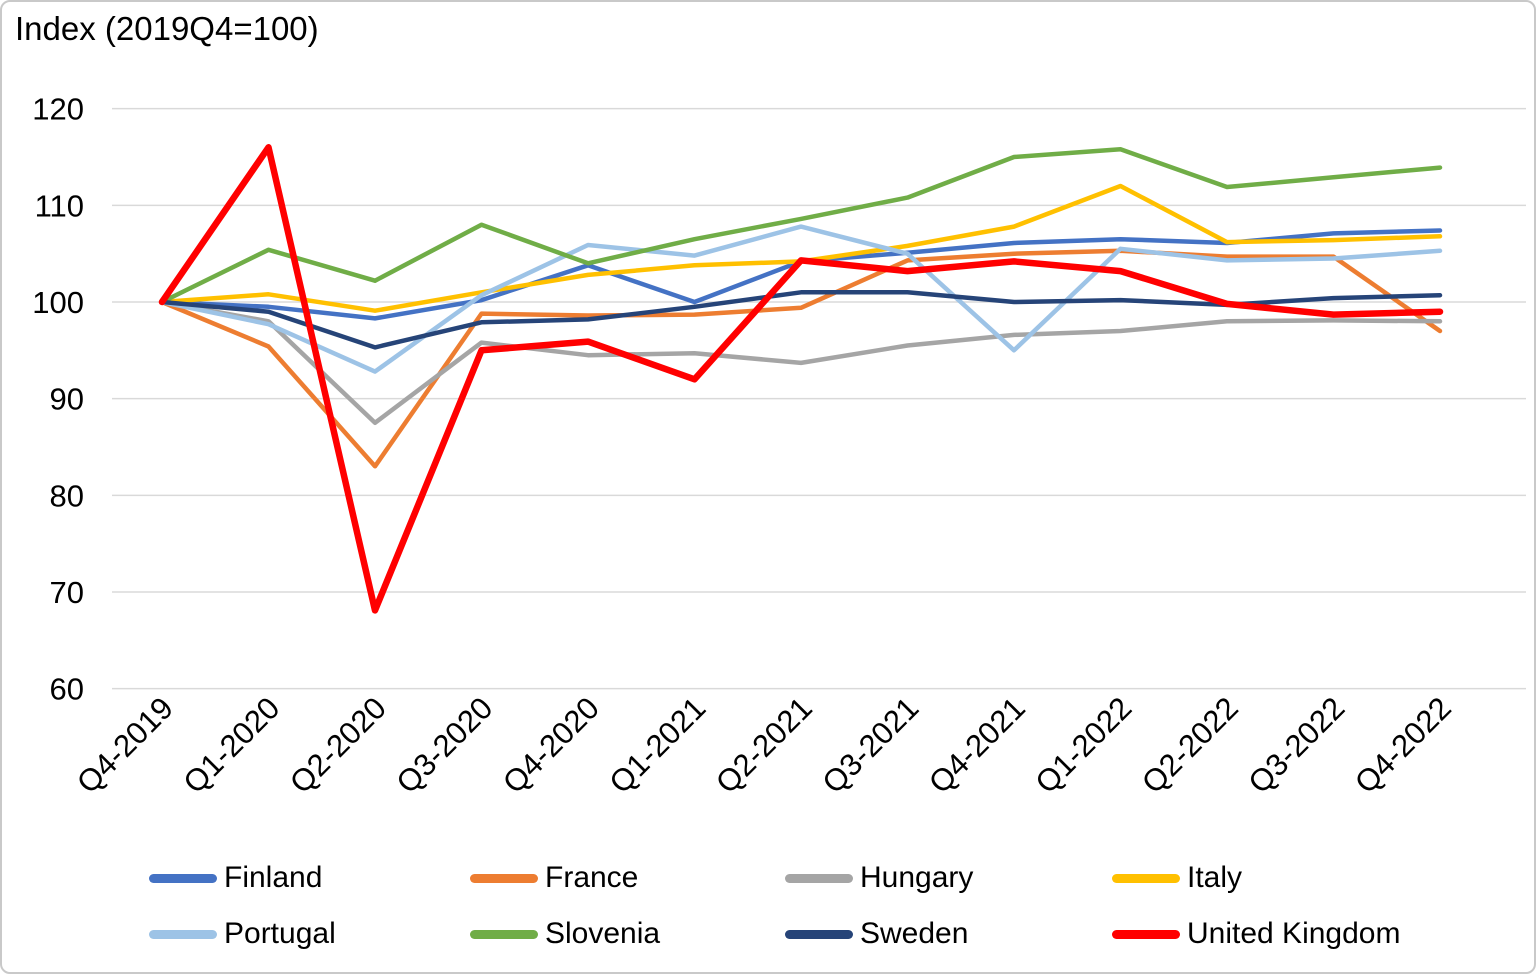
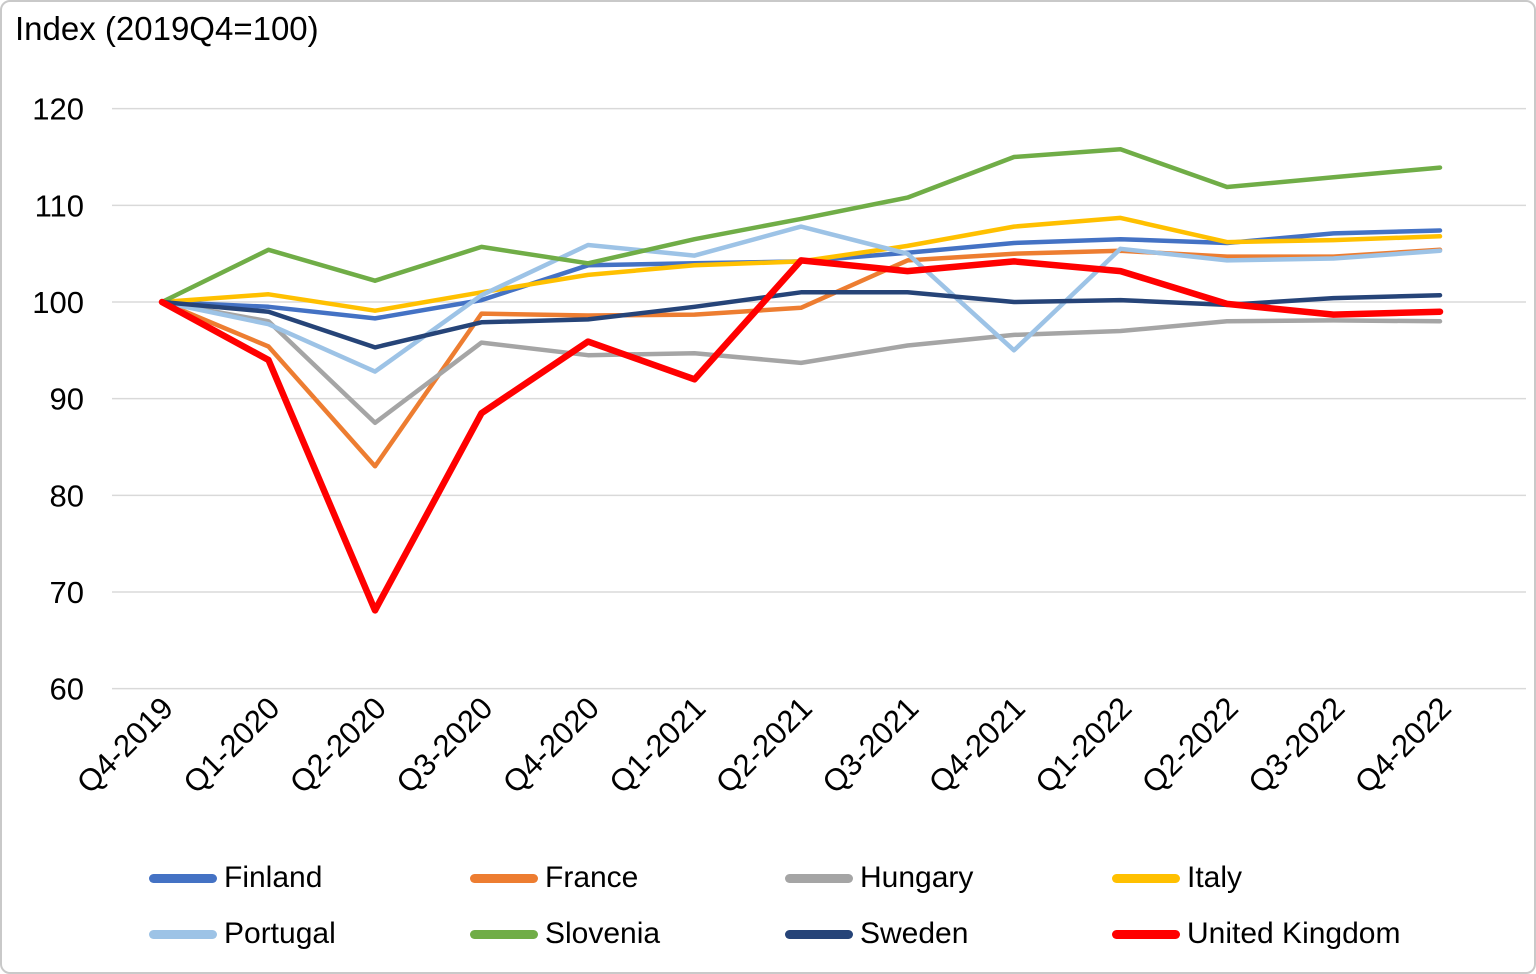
United Kingdom/Q1-2020: 116 -> 94
Slovenia/Q3-2020: 108 -> 106
United Kingdom/Q3-2020: 95 -> 88
Finland/Q1-2021: 100 -> 104
Italy/Q1-2022: 112 -> 109
France/Q4-2022: 97 -> 105
